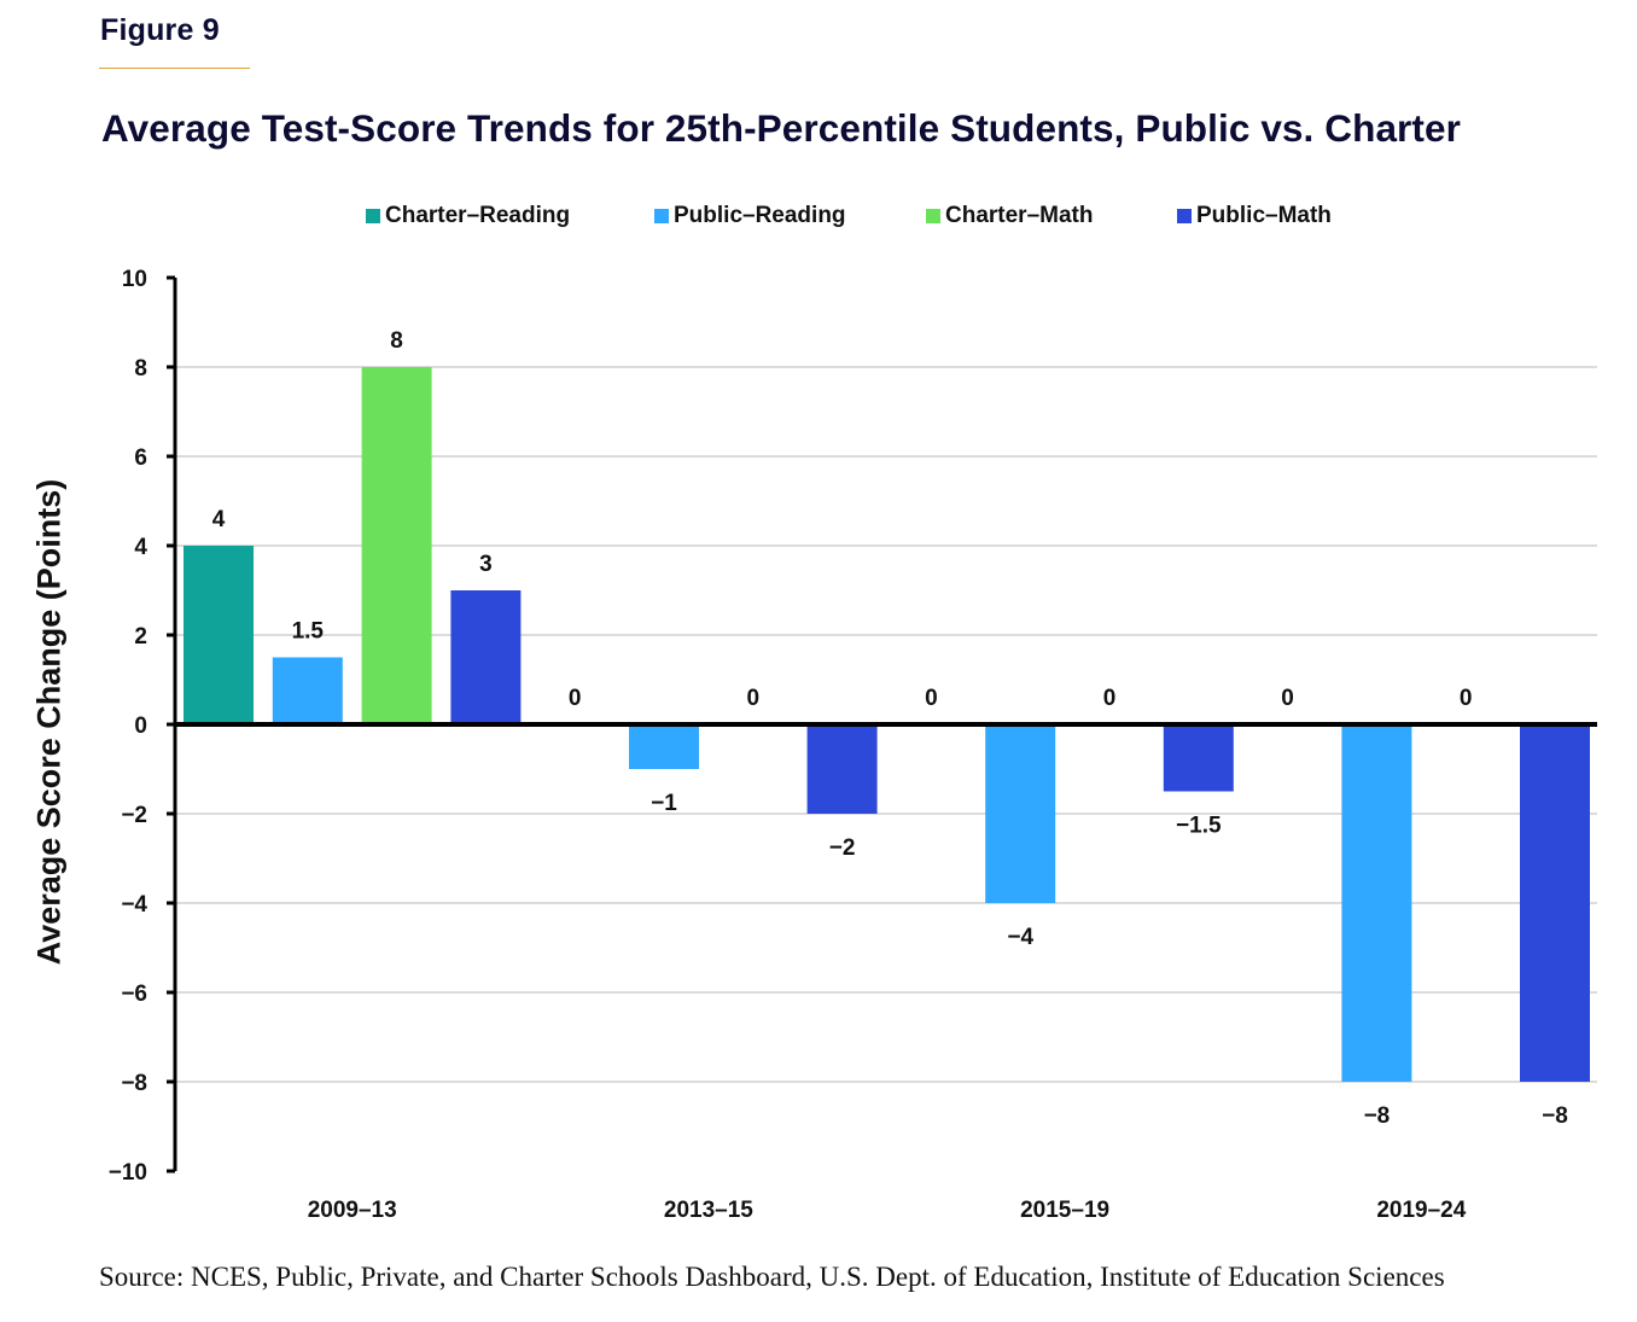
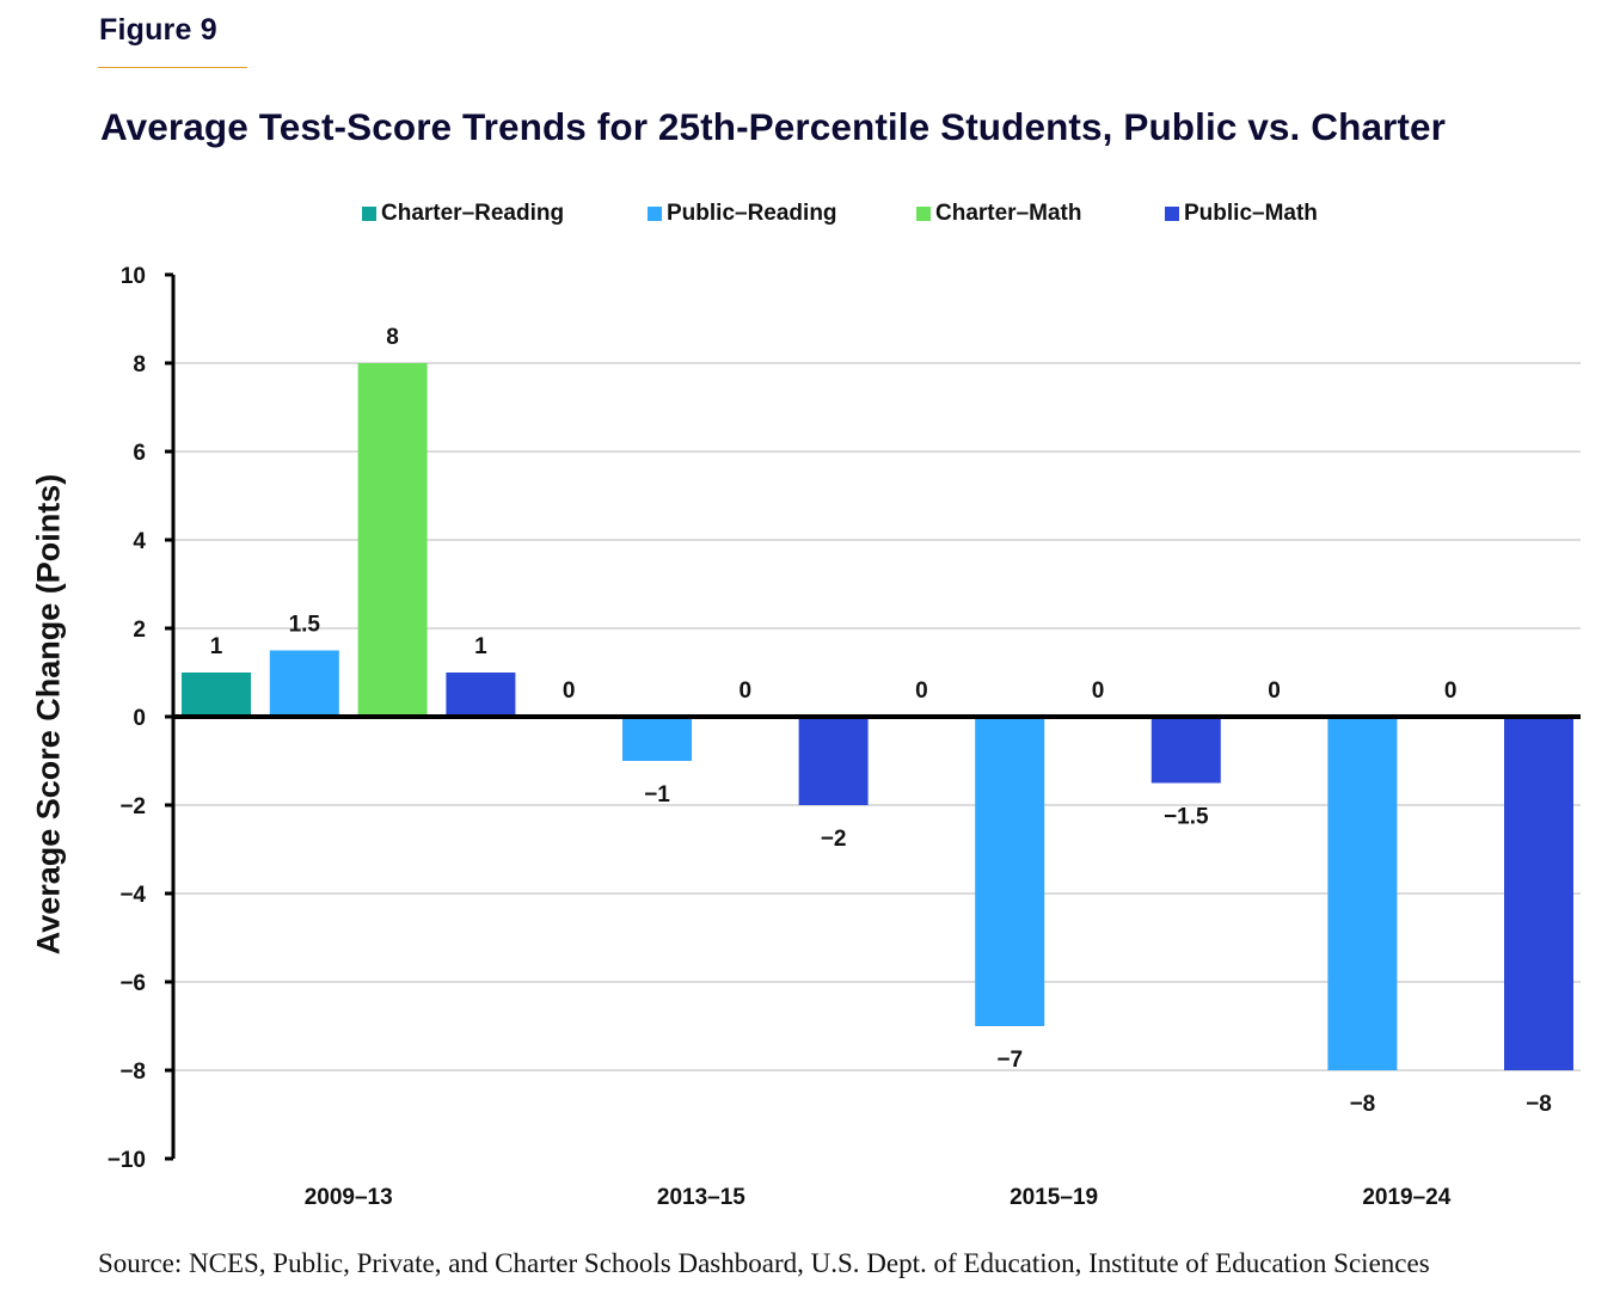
Charter–Reading/2009–13: 4 -> 1
Public–Math/2009–13: 3 -> 1
Public–Reading/2015–19: −4 -> −7
